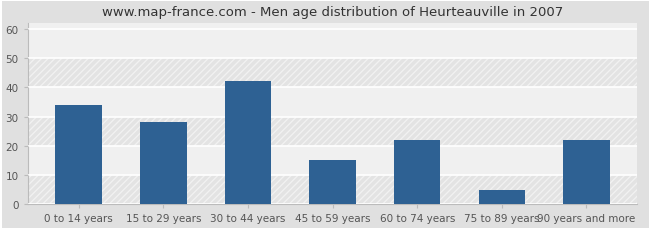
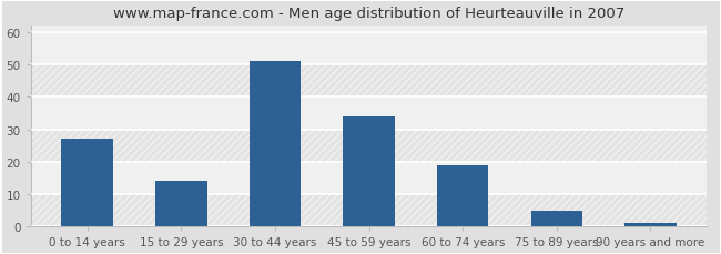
0 to 14 years: 34 -> 27
15 to 29 years: 28 -> 14
30 to 44 years: 42 -> 51
45 to 59 years: 15 -> 34
60 to 74 years: 22 -> 19
90 years and more: 22 -> 1
